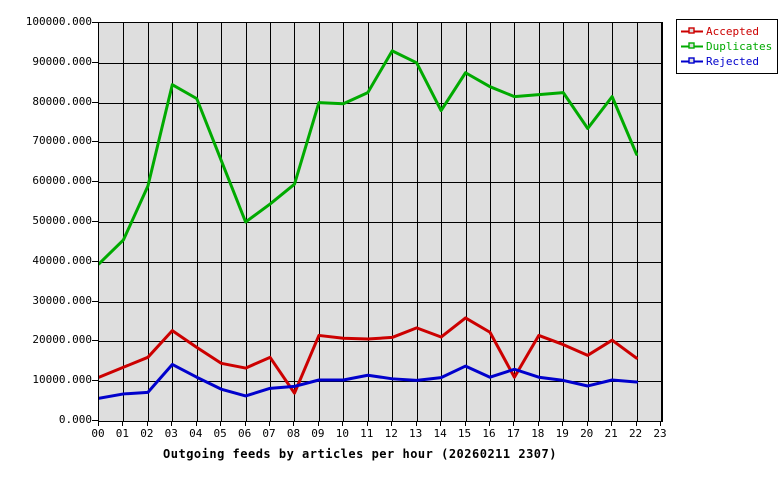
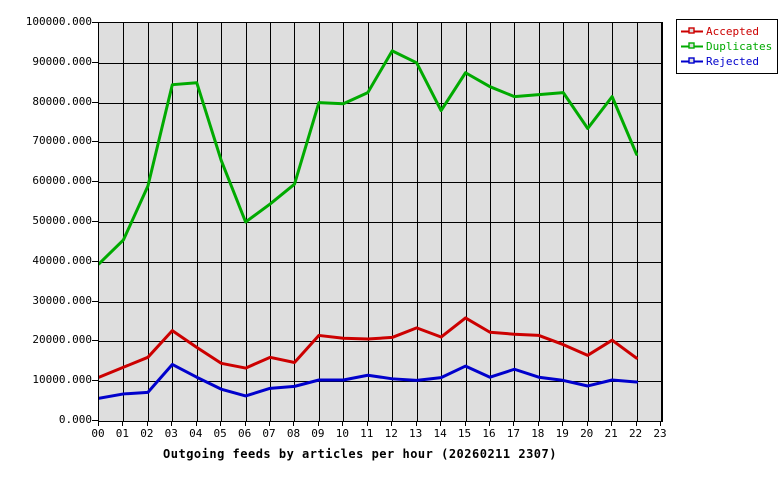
Duplicates/04: 81000 -> 85000
Accepted/08: 7000 -> 15000
Accepted/17: 11000 -> 22000
